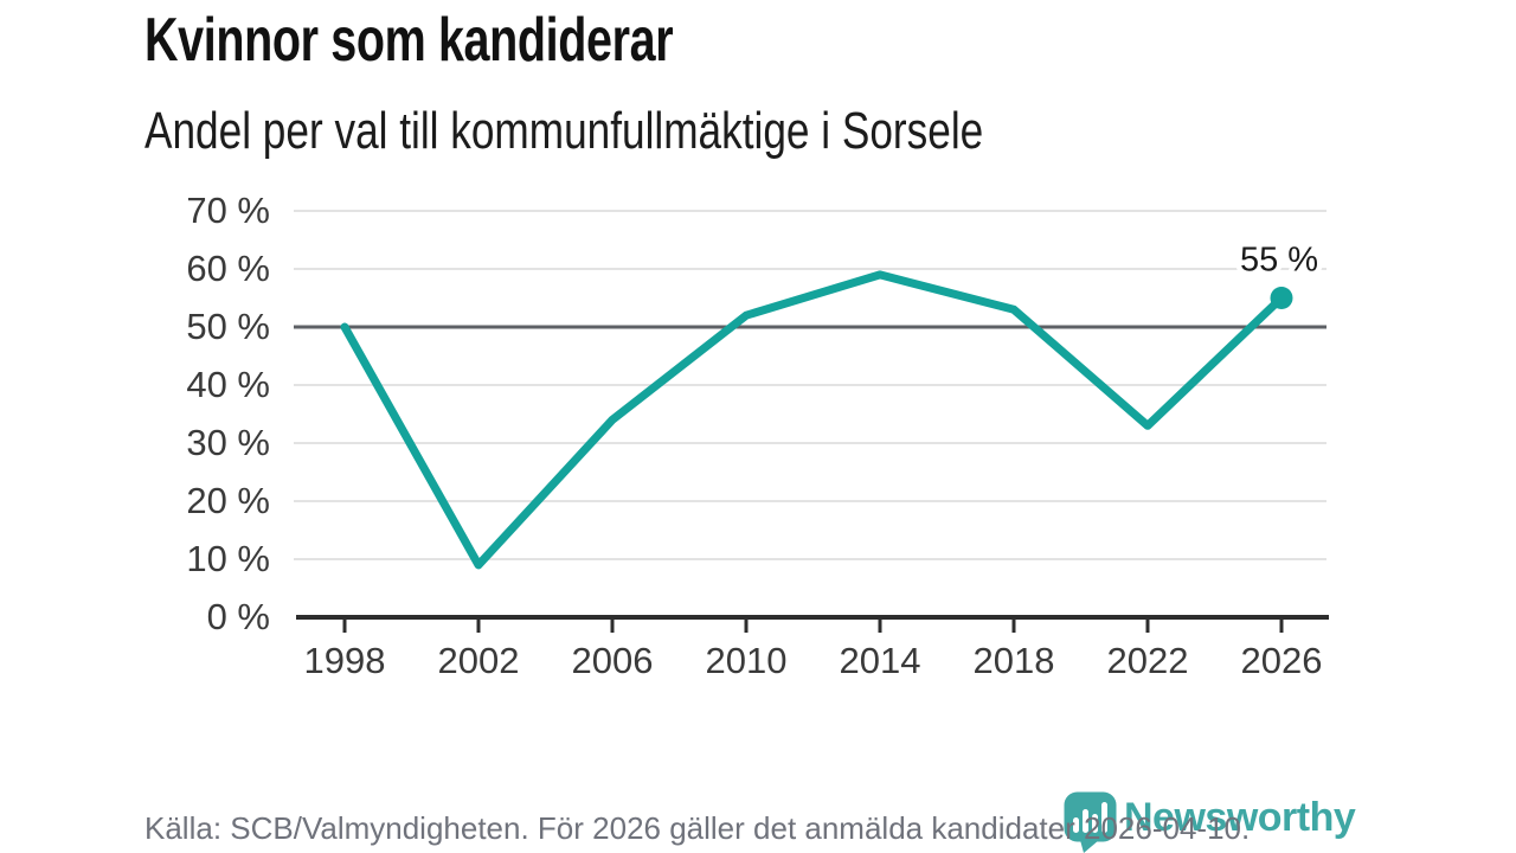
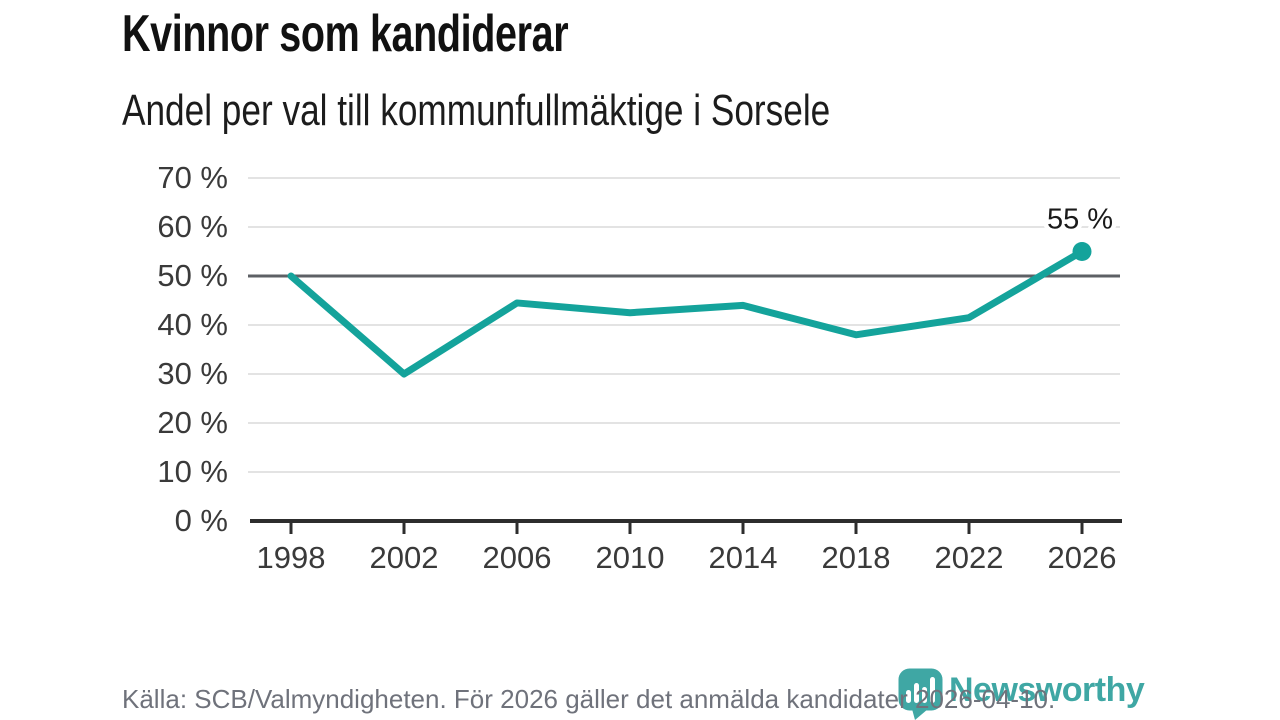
2002: 9% -> 30%
2006: 34% -> 44%
2010: 52% -> 42%
2014: 59% -> 44%
2018: 53% -> 38%
2022: 33% -> 42%
